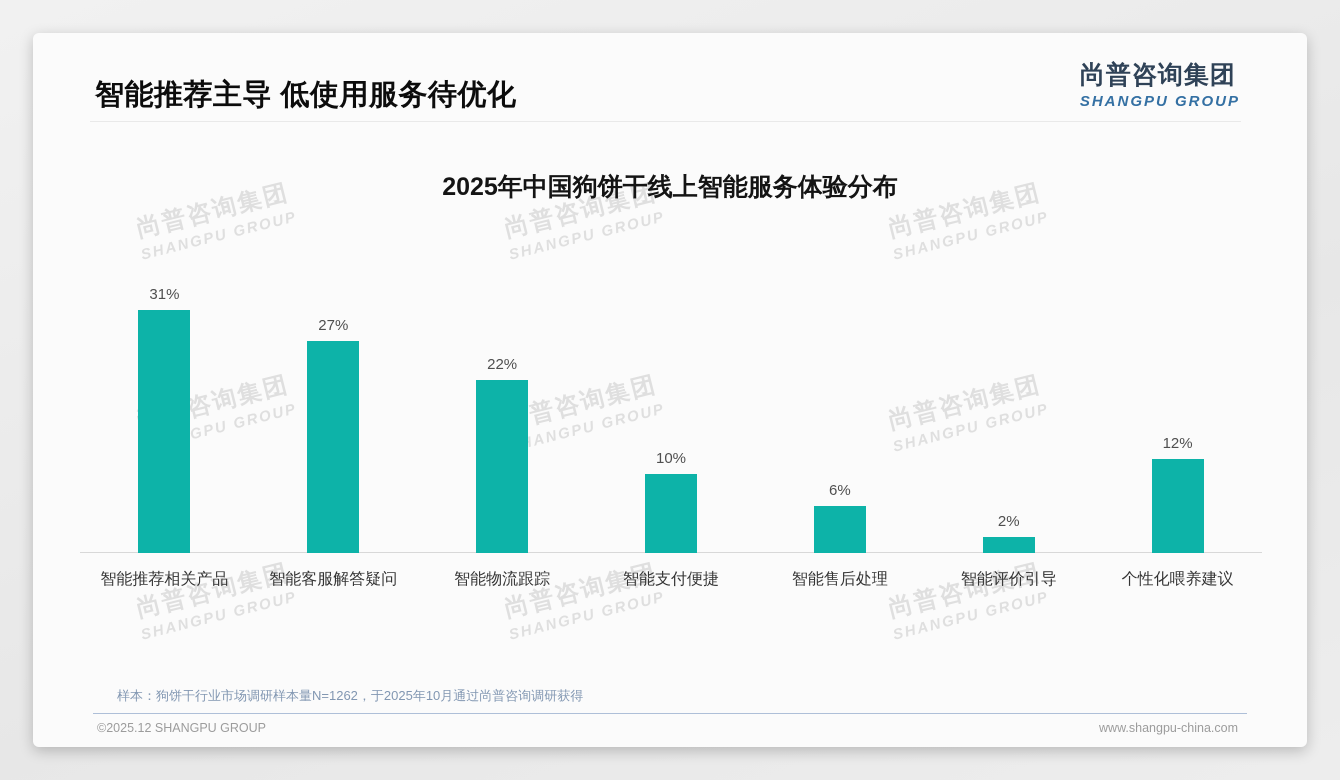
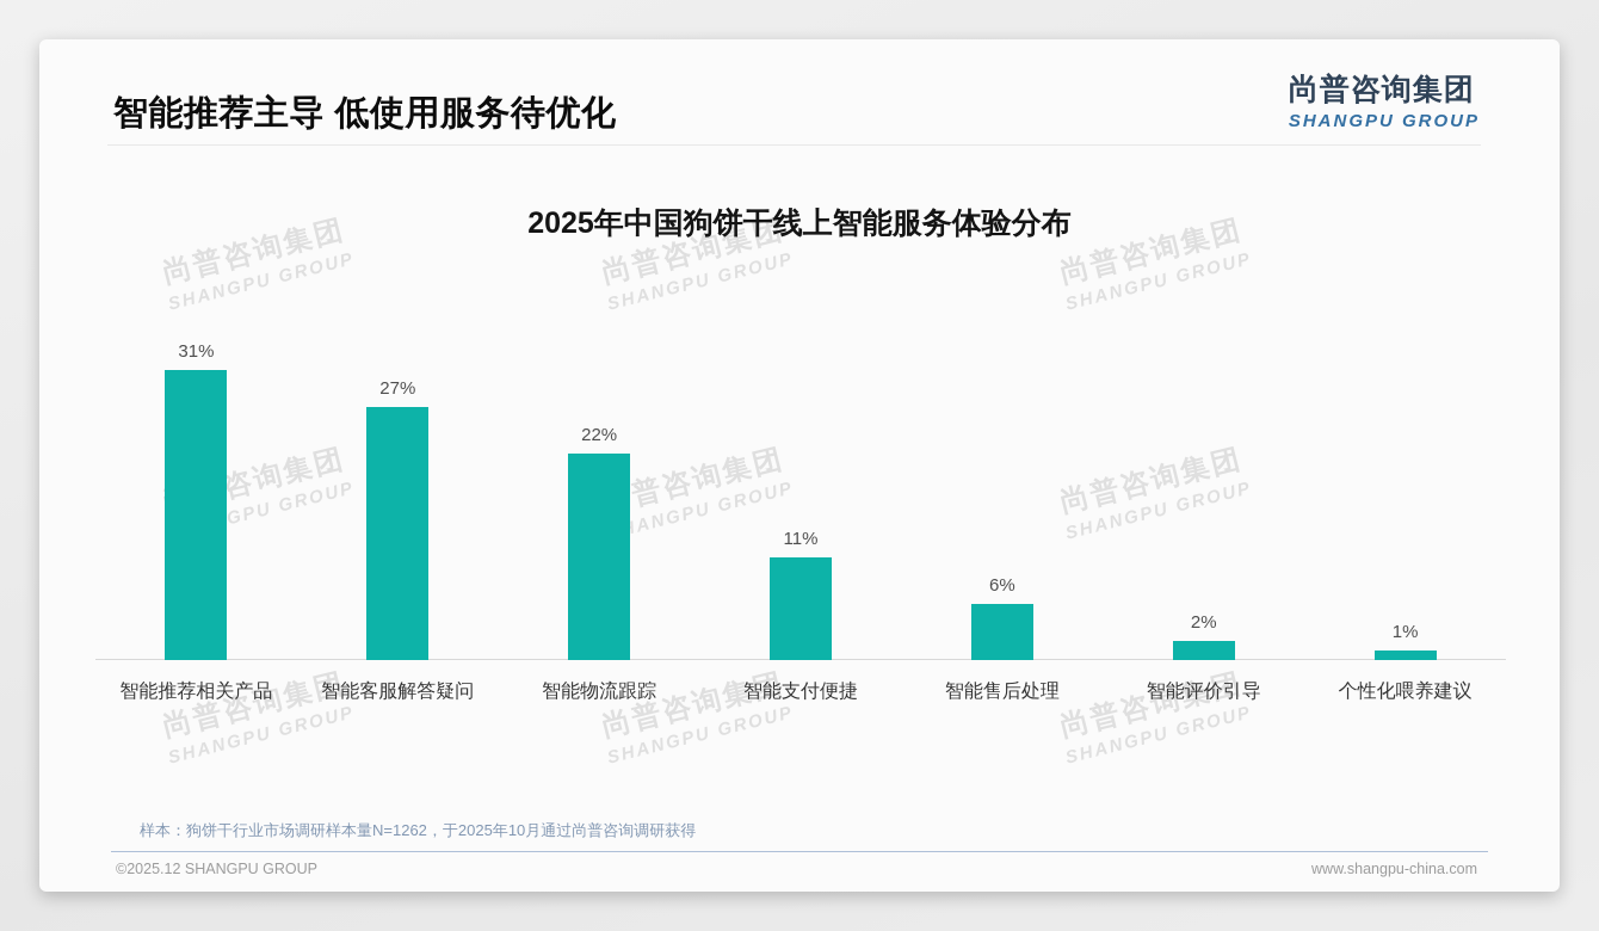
智能支付便捷: 10% -> 11%
个性化喂养建议: 12% -> 1%
